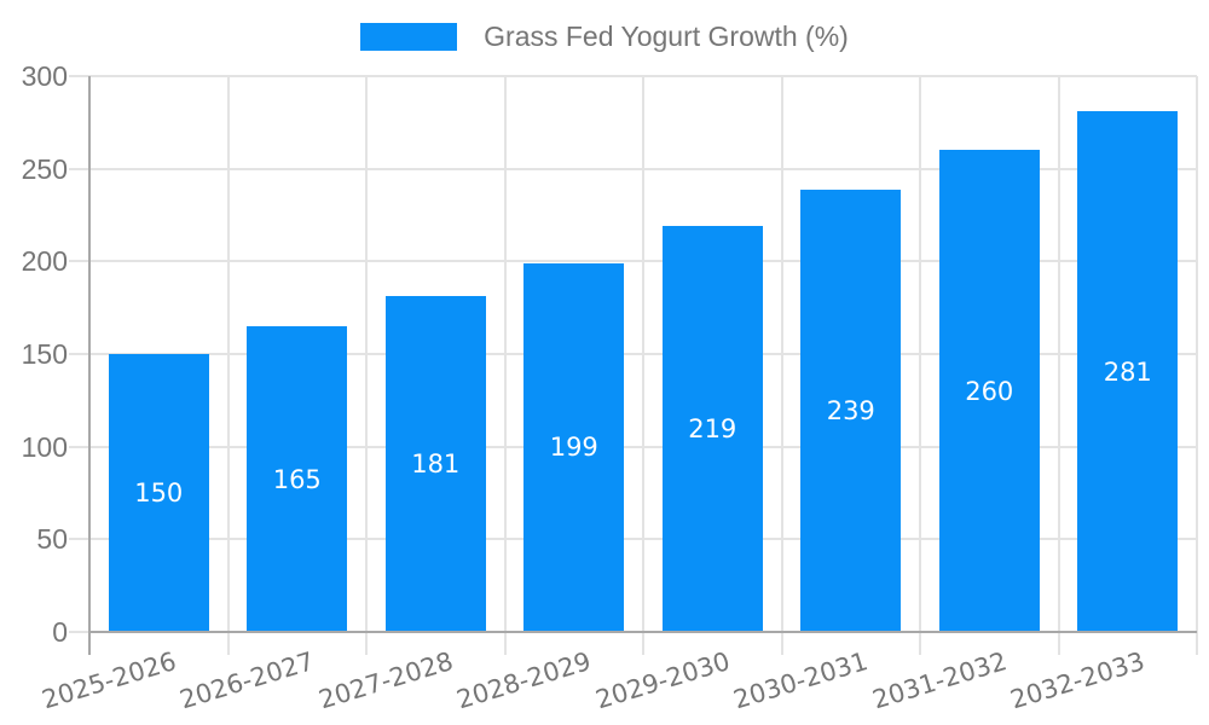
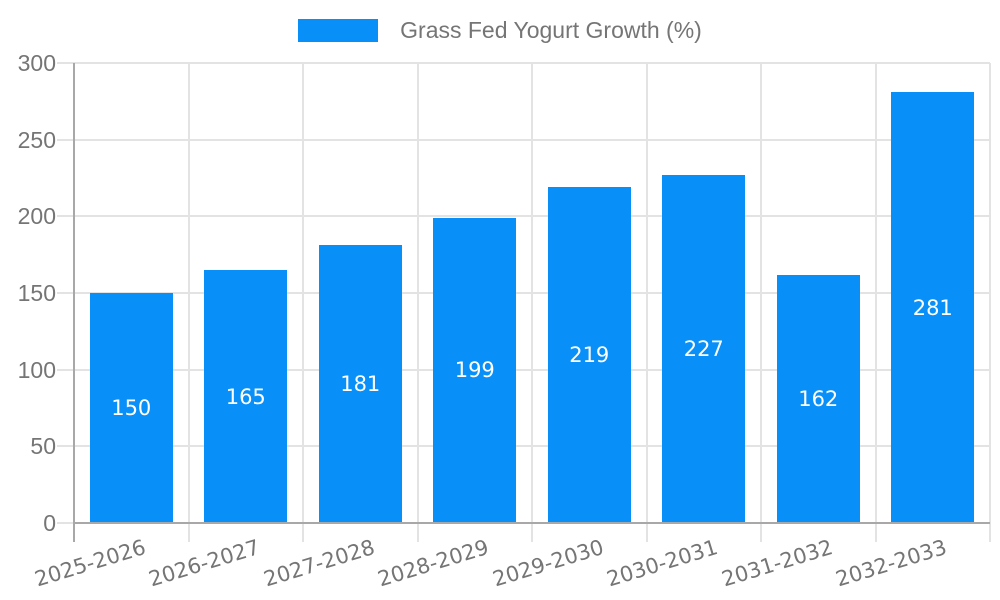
2030-2031: 239 -> 227
2031-2032: 260 -> 162
